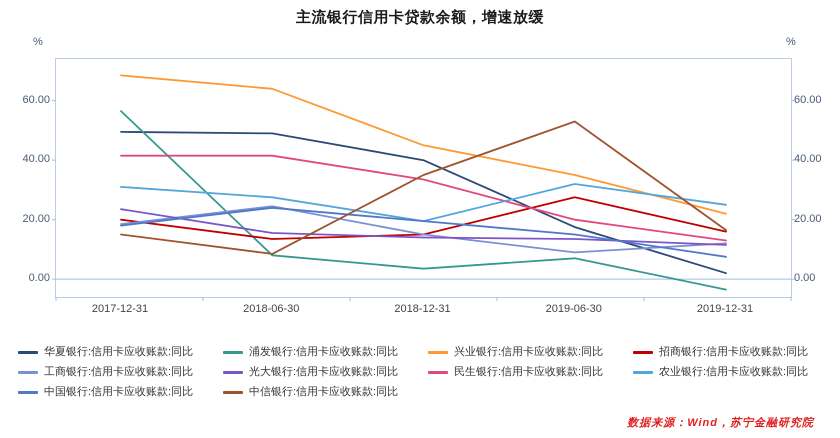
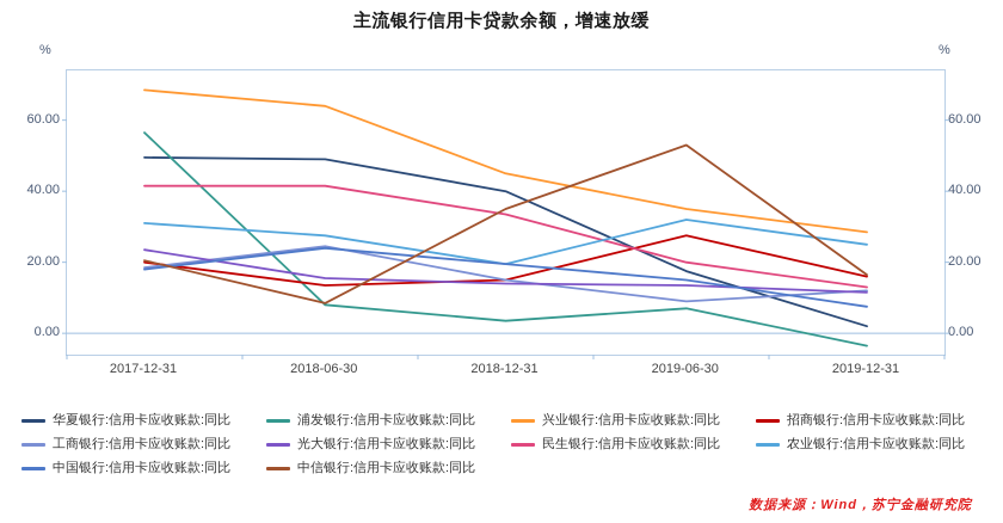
中信银行:信用卡应收账款:同比/2017-12-31: 15 -> 20
兴业银行:信用卡应收账款:同比/2019-12-31: 22 -> 28
